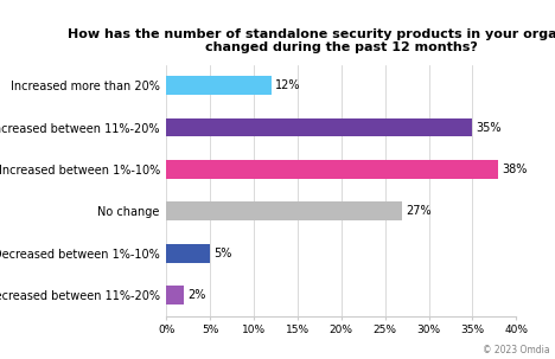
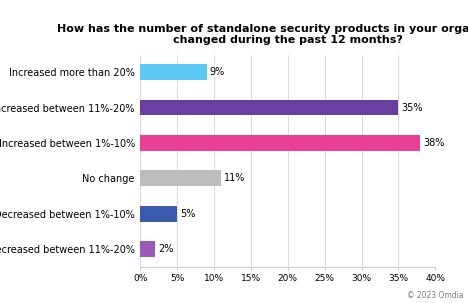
Increased more than 20%: 12% -> 9%
No change: 27% -> 11%
